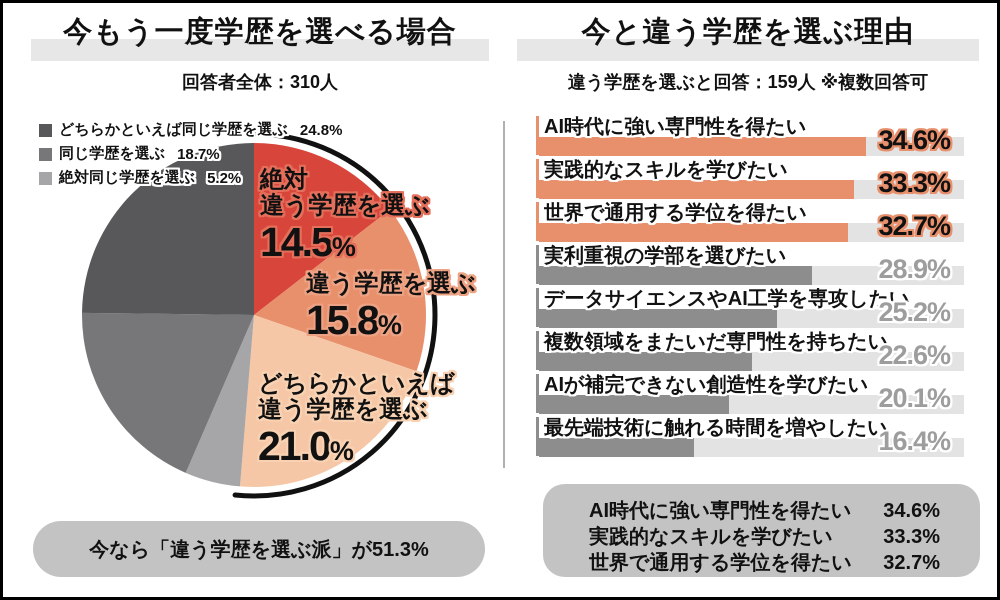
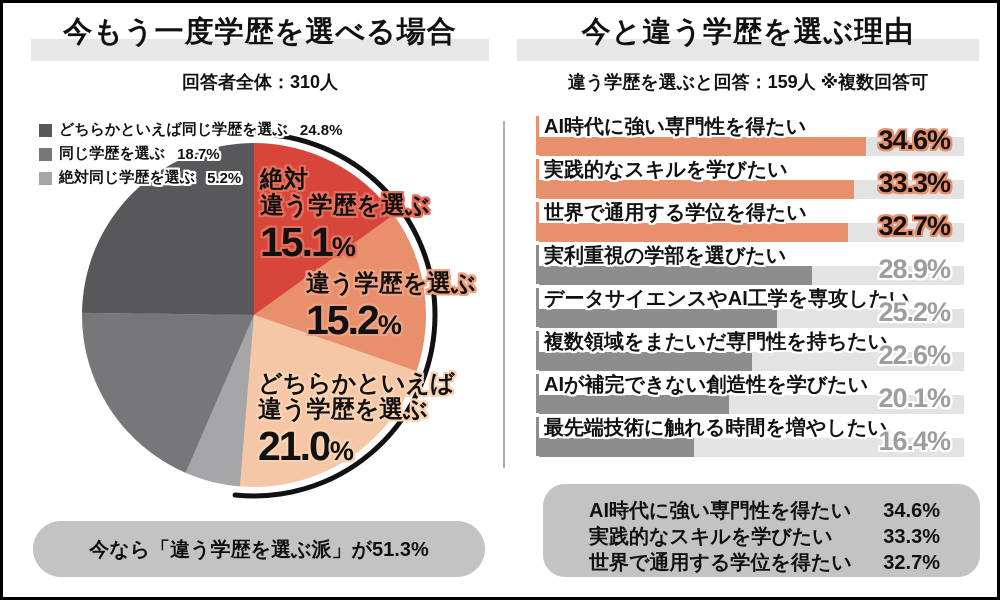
今もう一度学歴を選べる場合/絶対違う学歴を選ぶ: 14.5 -> 15.1
今もう一度学歴を選べる場合/違う学歴を選ぶ: 15.8 -> 15.2
